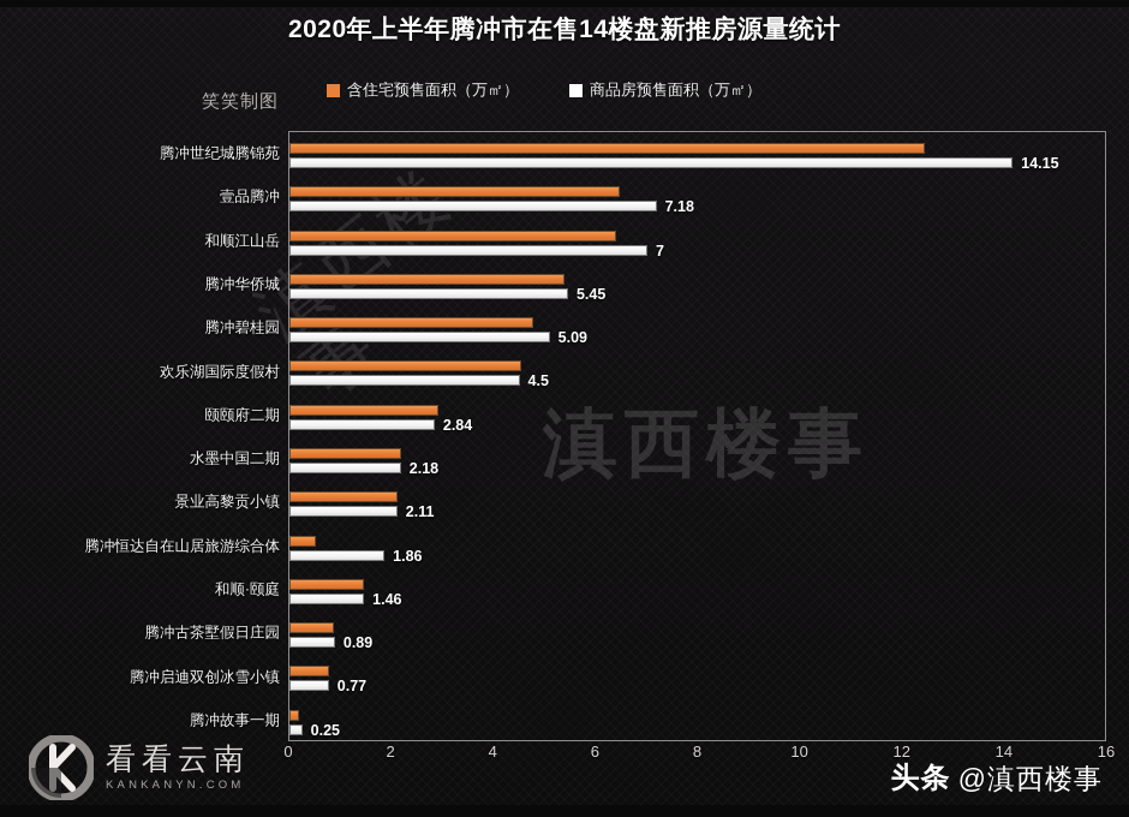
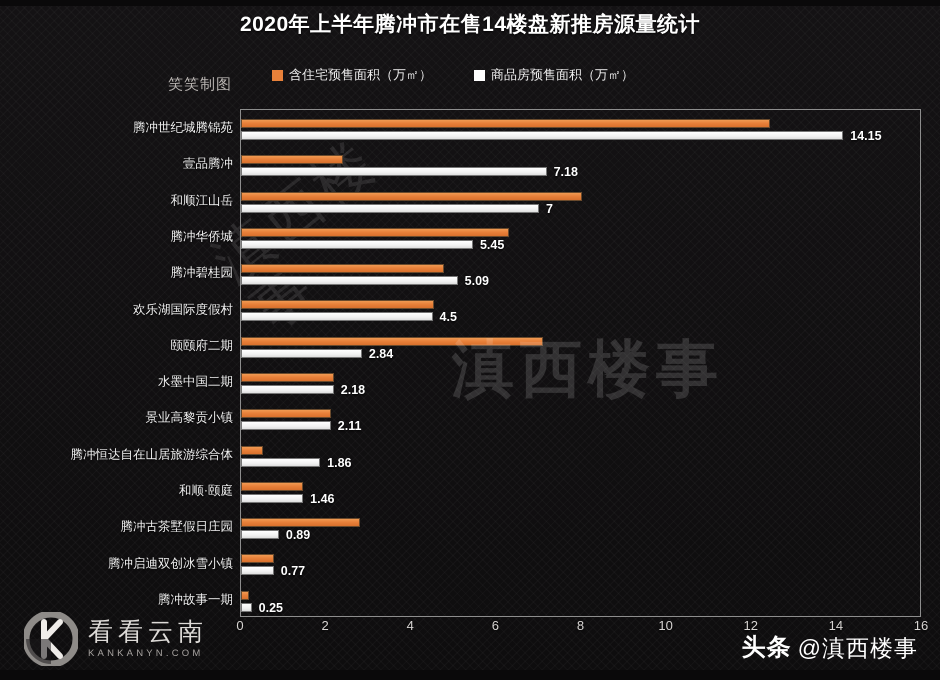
含住宅预售面积（万㎡）/壹品腾冲: 6.5 -> 2.4
含住宅预售面积（万㎡）/和顺江山岳: 6.4 -> 8.0
含住宅预售面积（万㎡）/腾冲华侨城: 5.4 -> 6.3
含住宅预售面积（万㎡）/颐颐府二期: 2.9 -> 7.1
含住宅预售面积（万㎡）/腾冲古茶墅假日庄园: 0.9 -> 2.8
